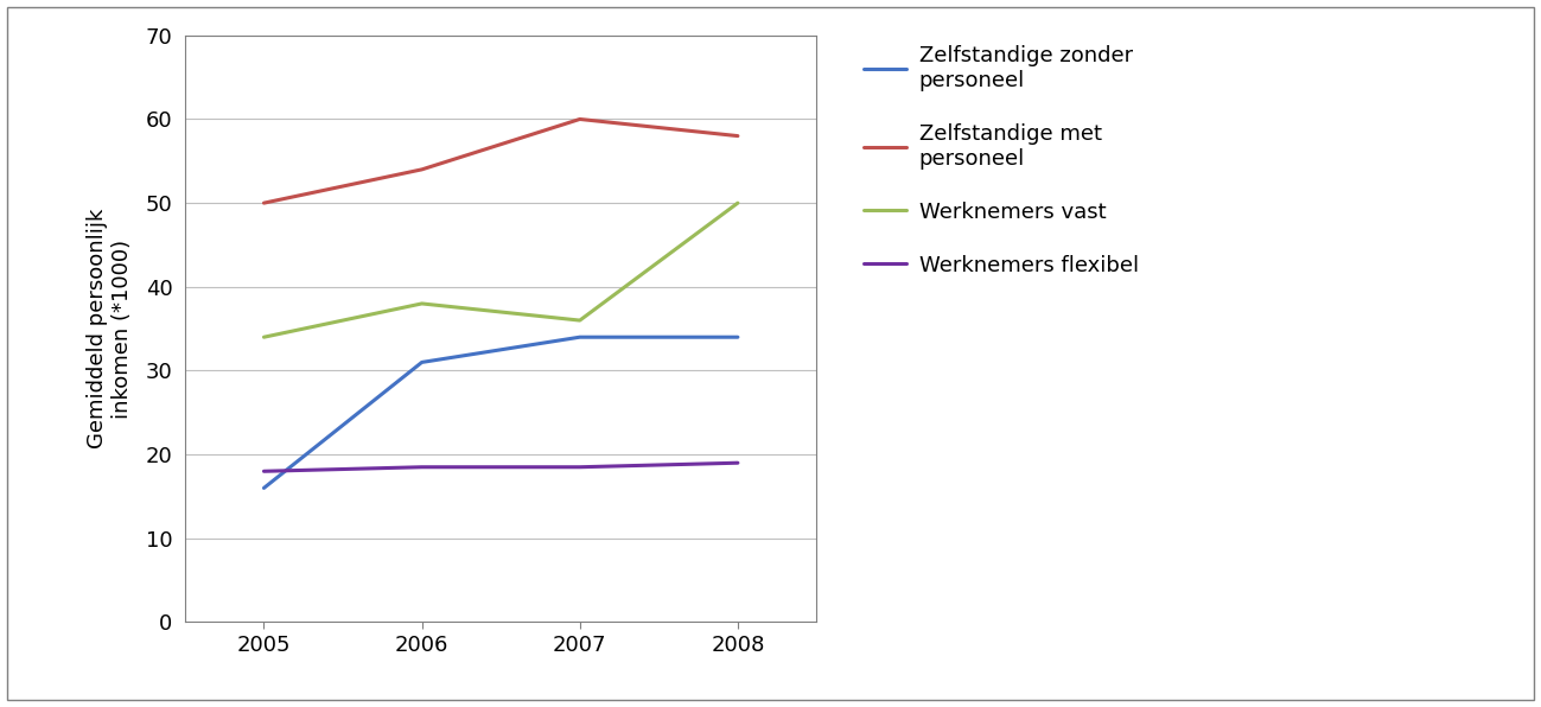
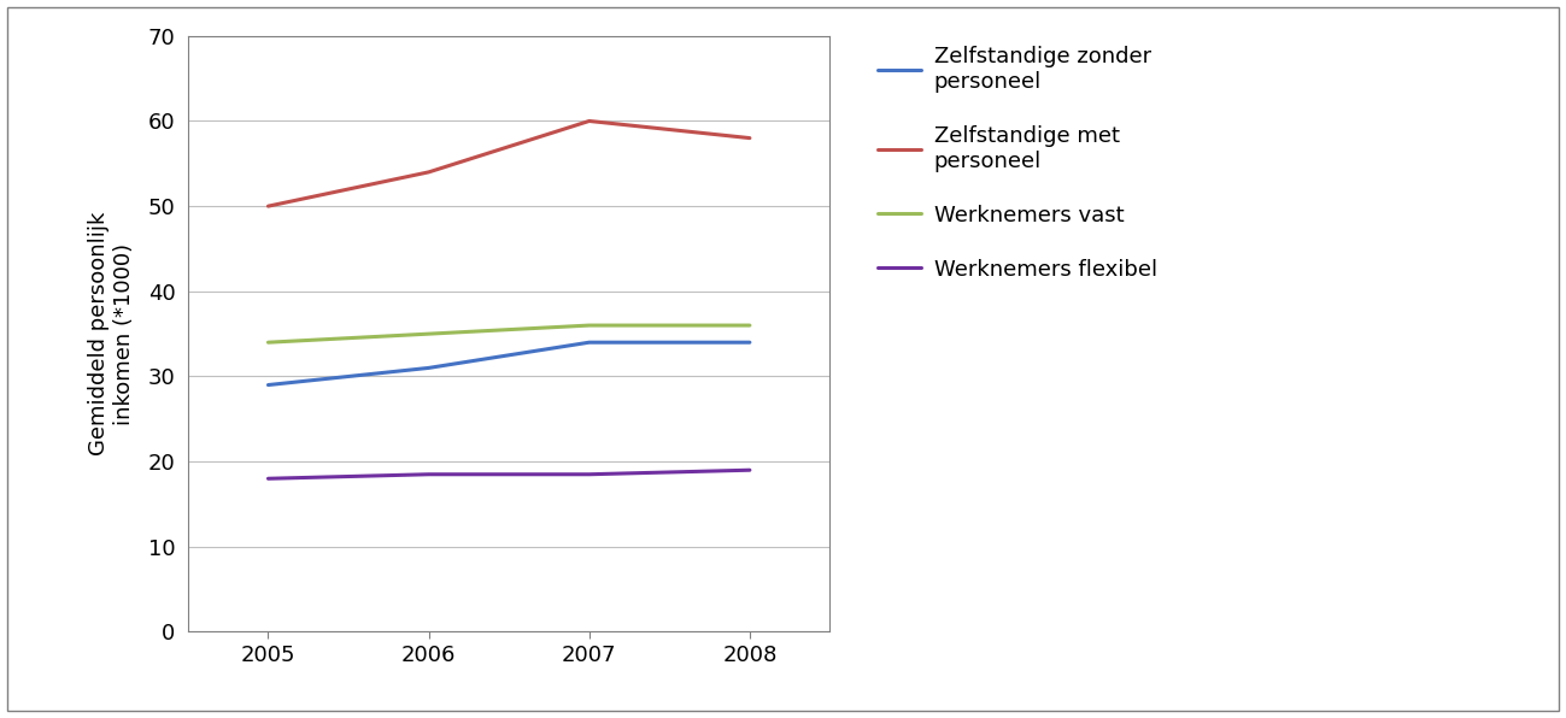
Zelfstandige zonder personeel/2005: 16 -> 29
Werknemers vast/2006: 38 -> 35
Werknemers vast/2008: 50 -> 36
